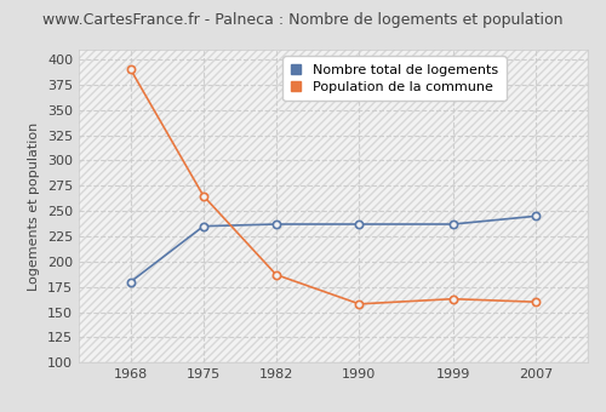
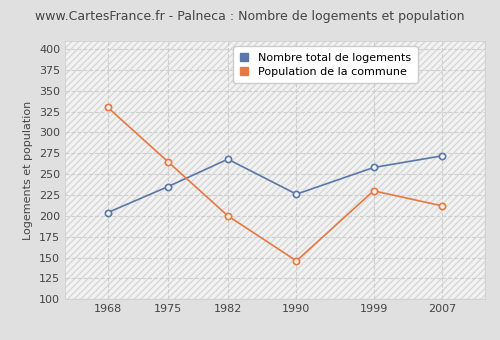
Nombre total de logements/1968: 180 -> 204
Population de la commune/1968: 390 -> 330
Nombre total de logements/1982: 237 -> 268
Population de la commune/1982: 187 -> 200
Nombre total de logements/1990: 237 -> 226
Population de la commune/1990: 158 -> 146
Nombre total de logements/1999: 237 -> 258
Population de la commune/1999: 163 -> 230
Nombre total de logements/2007: 245 -> 272
Population de la commune/2007: 160 -> 212
